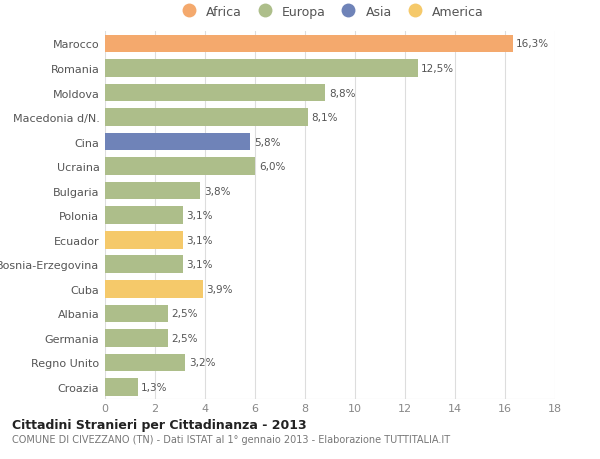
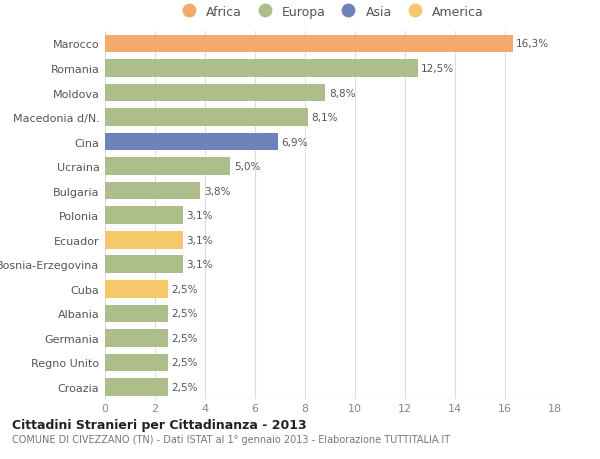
Cina: 5,8% -> 6,9%
Ucraina: 6,0% -> 5,0%
Cuba: 3,9% -> 2,5%
Regno Unito: 3,2% -> 2,5%
Croazia: 1,3% -> 2,5%
